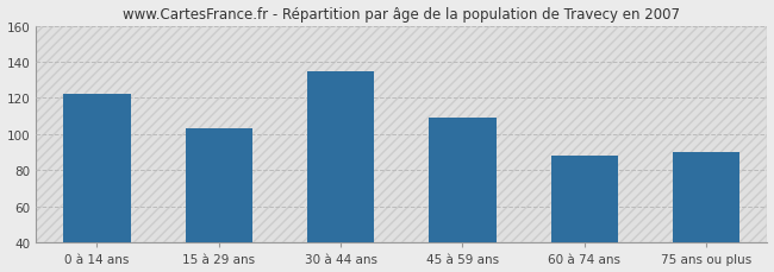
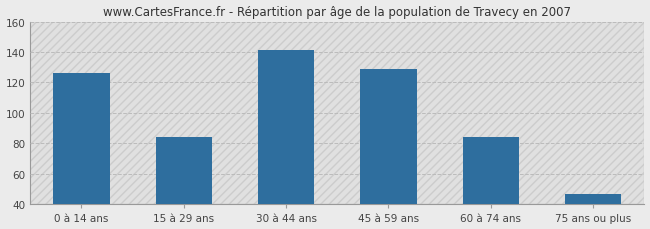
0 à 14 ans: 122 -> 126
15 à 29 ans: 103 -> 84
30 à 44 ans: 135 -> 141
45 à 59 ans: 109 -> 129
60 à 74 ans: 88 -> 84
75 ans ou plus: 90 -> 47
